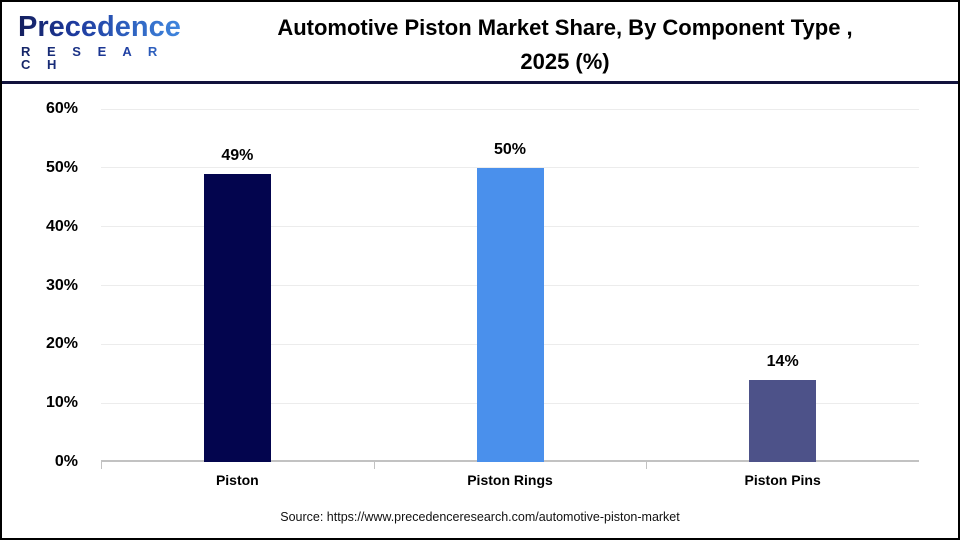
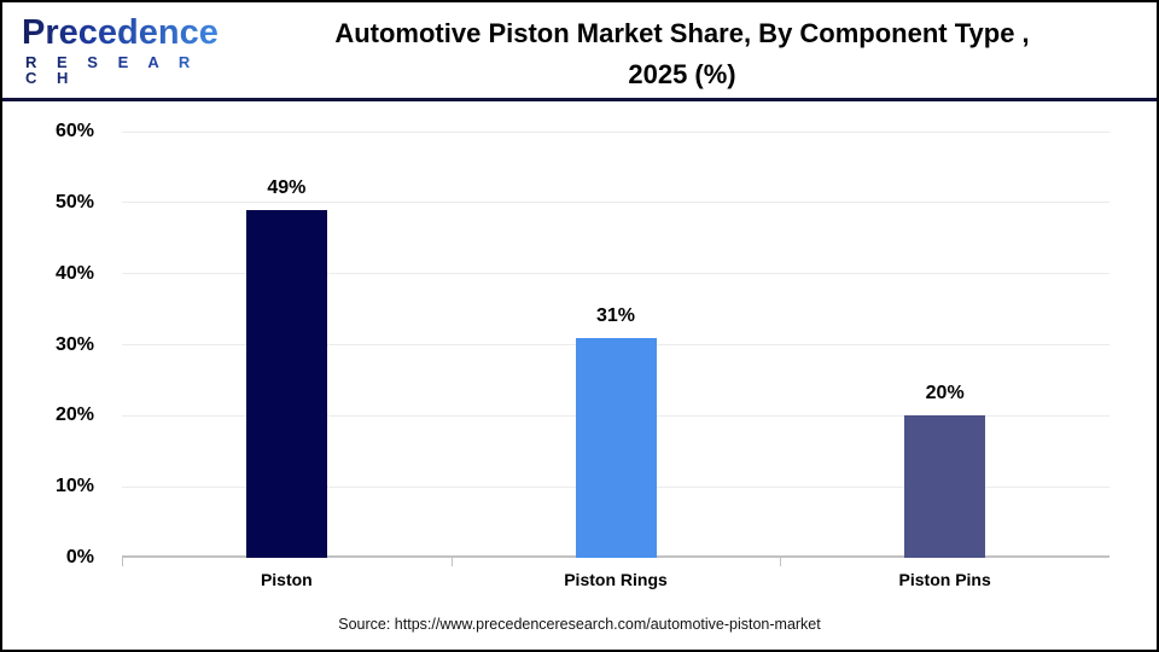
Piston Rings: 50% -> 31%
Piston Pins: 14% -> 20%
